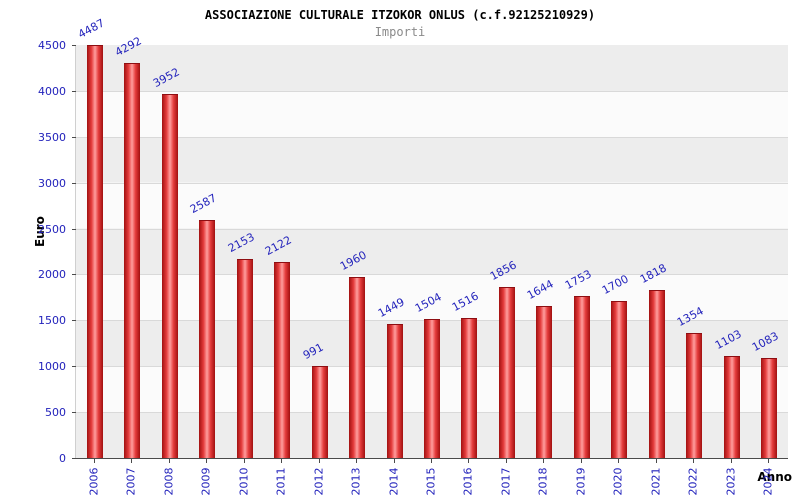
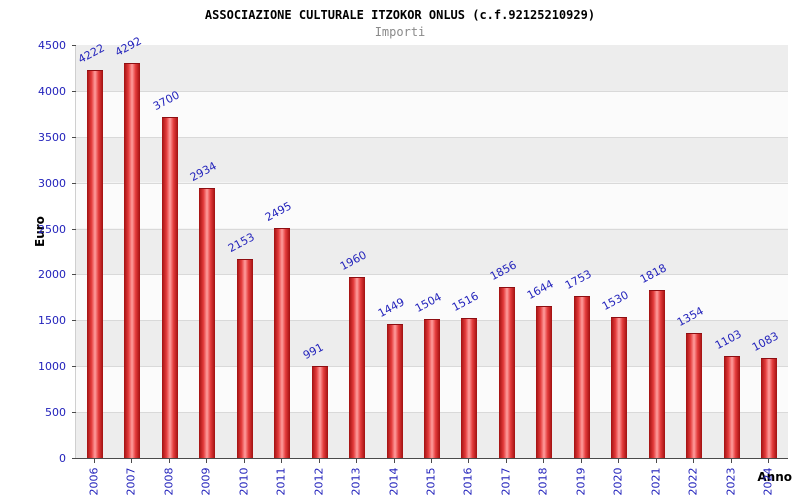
2006: 4487 -> 4222
2008: 3952 -> 3700
2009: 2587 -> 2934
2011: 2122 -> 2495
2020: 1700 -> 1530
